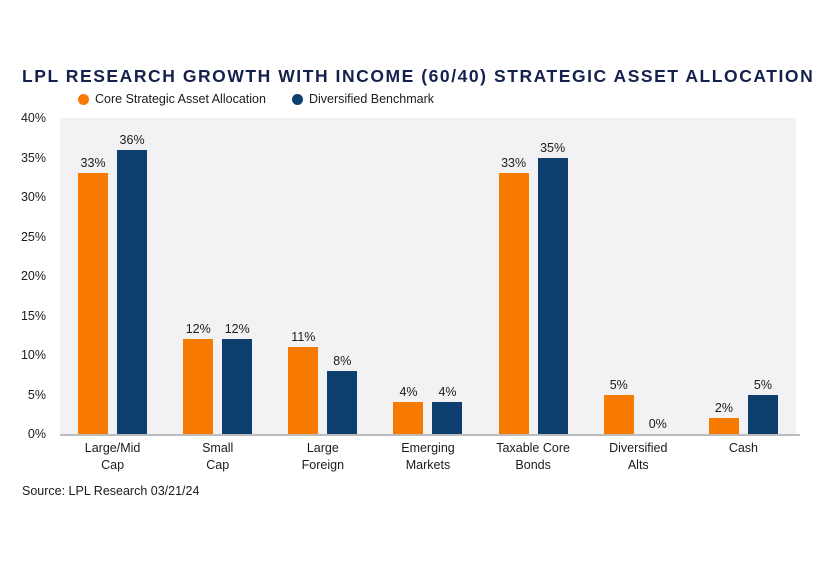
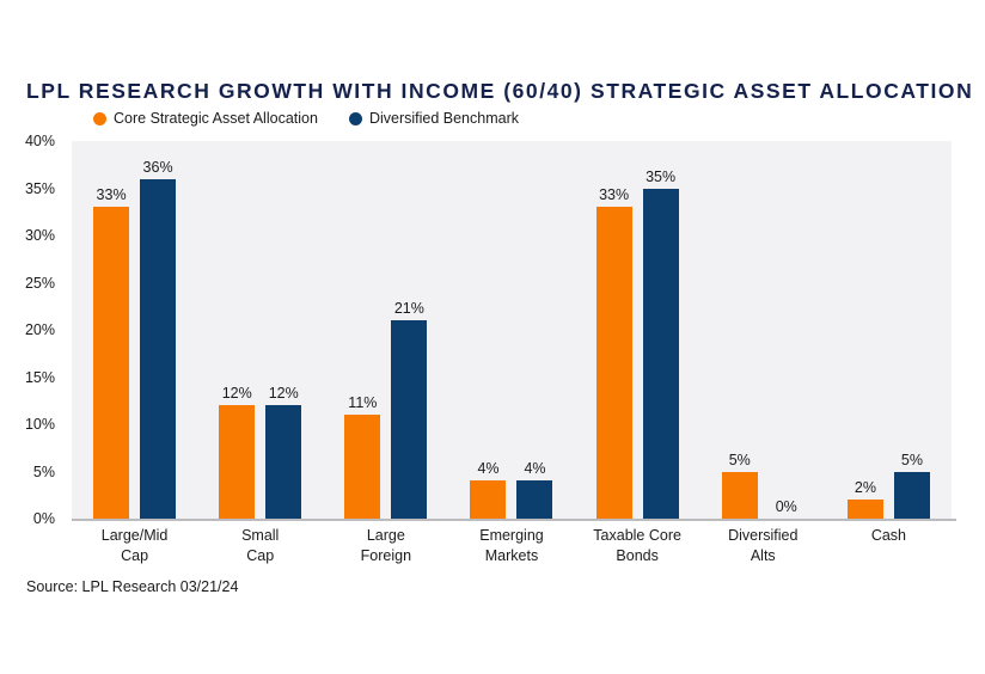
Diversified Benchmark/Large Foreign: 8% -> 21%
